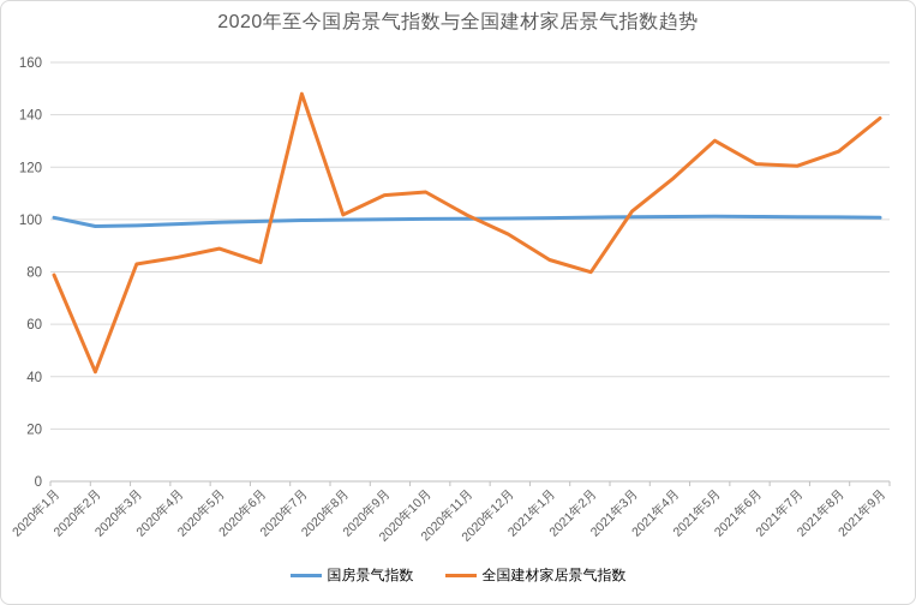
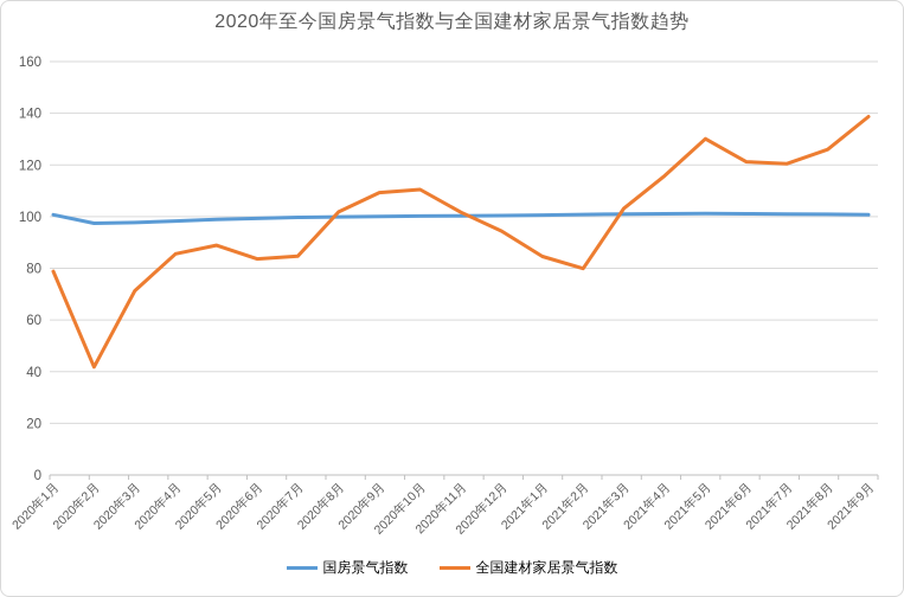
全国建材家居景气指数/2020年3月: 83 -> 71
全国建材家居景气指数/2020年7月: 148 -> 85
